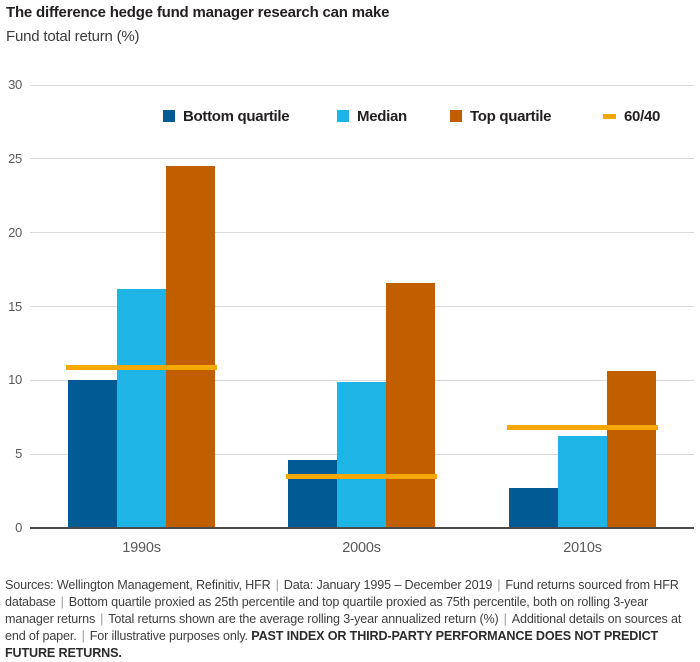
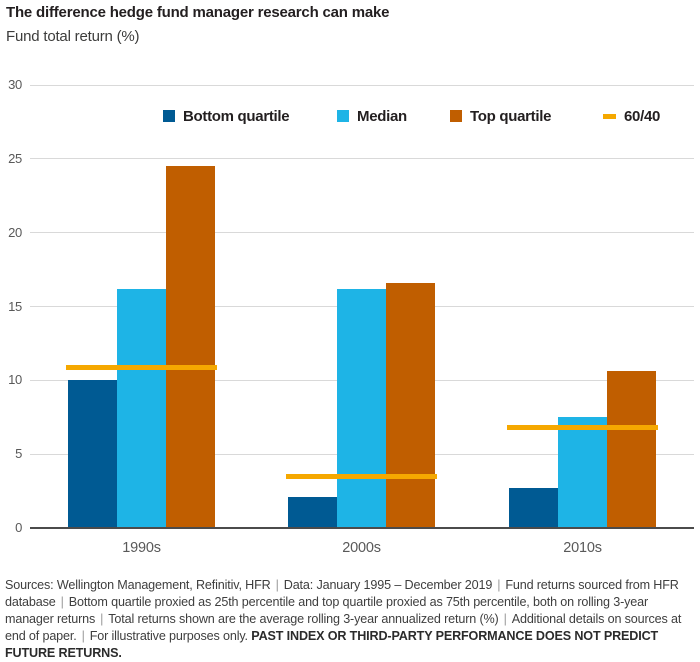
Bottom quartile/2000s: 4.6 -> 2.1
Median/2000s: 9.9 -> 16.2
Median/2010s: 6.2 -> 7.5
